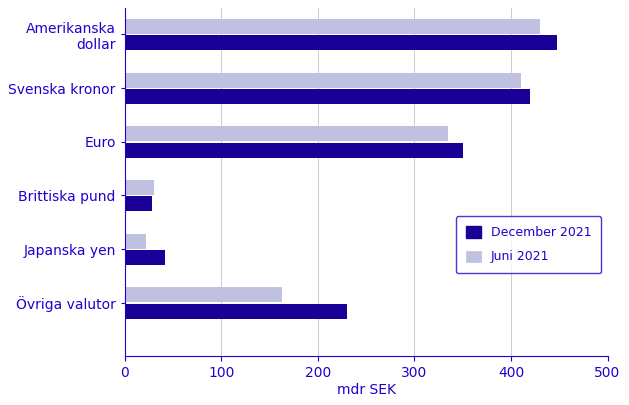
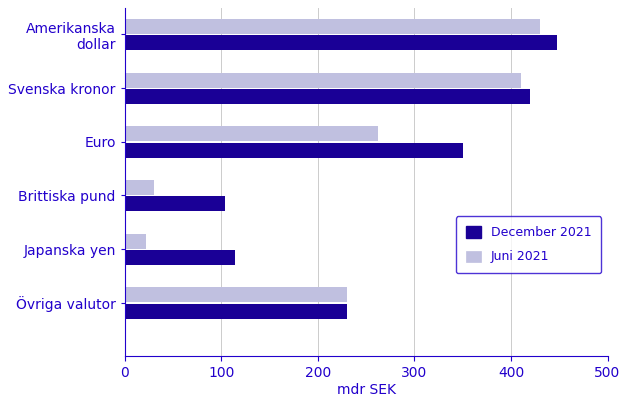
Juni 2021/Euro: 335 -> 262
December 2021/Brittiska pund: 28 -> 104
December 2021/Japanska yen: 42 -> 114
Juni 2021/Övriga valutor: 163 -> 230
